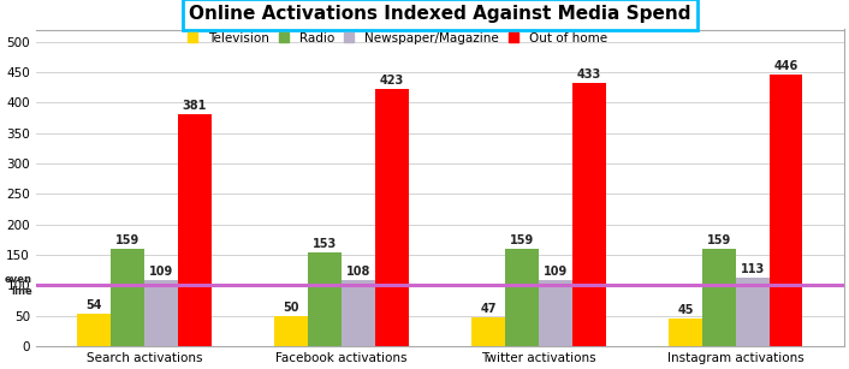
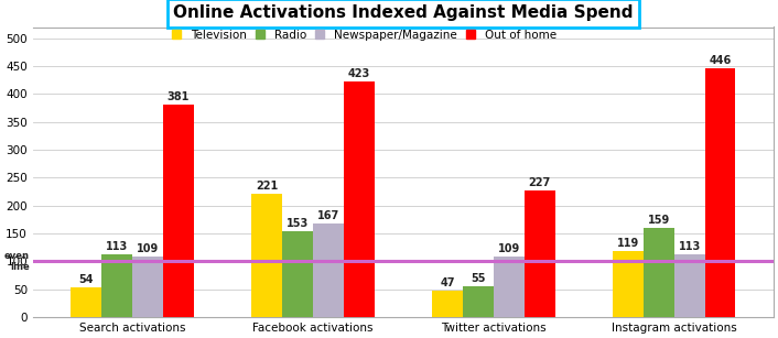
Radio/Search activations: 159 -> 113
Television/Facebook activations: 50 -> 221
Newspaper/Magazine/Facebook activations: 108 -> 167
Radio/Twitter activations: 159 -> 55
Out of home/Twitter activations: 433 -> 227
Television/Instagram activations: 45 -> 119
